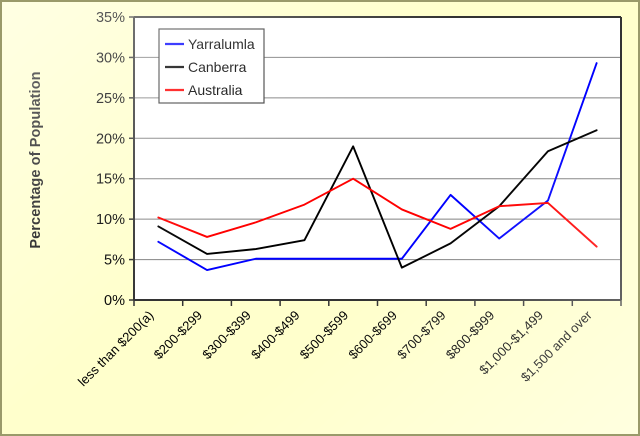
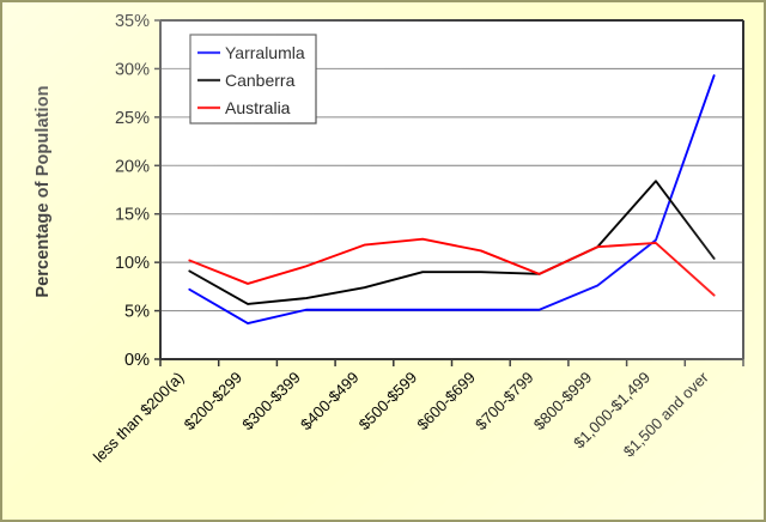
Canberra/$500-$599: 19% -> 9%
Australia/$500-$599: 15% -> 12%
Canberra/$600-$699: 4% -> 9%
Yarralumla/$700-$799: 13% -> 5%
Canberra/$700-$799: 7% -> 9%
Canberra/$1,500 and over: 21% -> 10%
